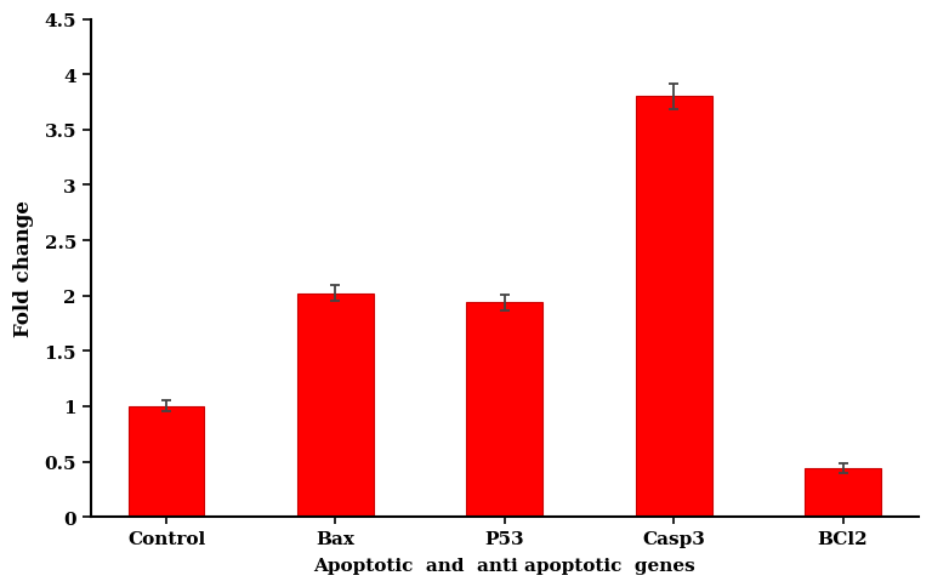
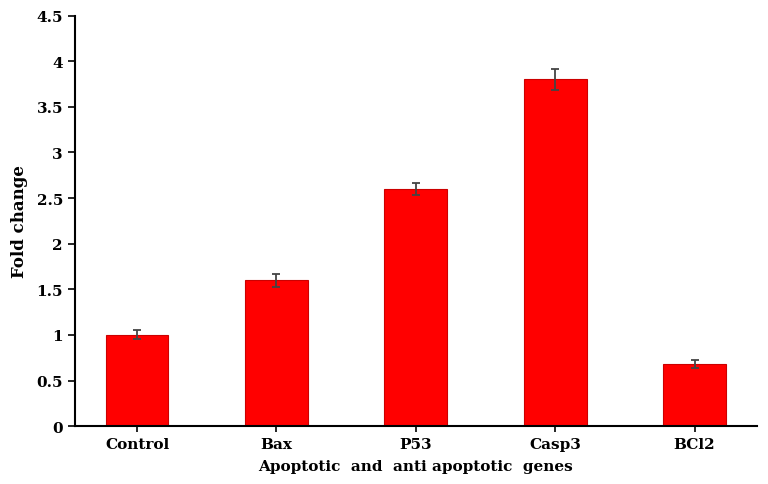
Bax: 2.02 -> 1.60
P53: 1.94 -> 2.60
BCl2: 0.44 -> 0.68
